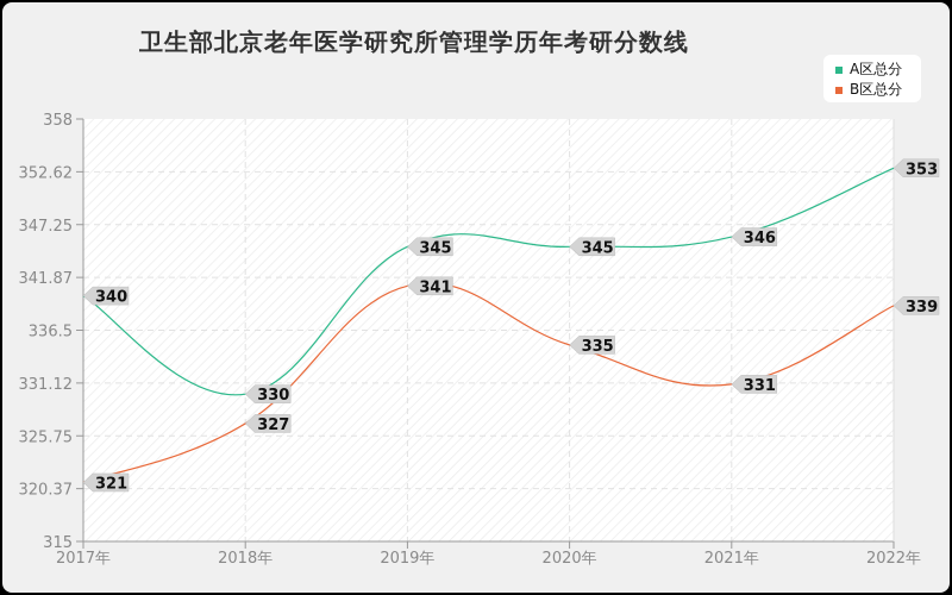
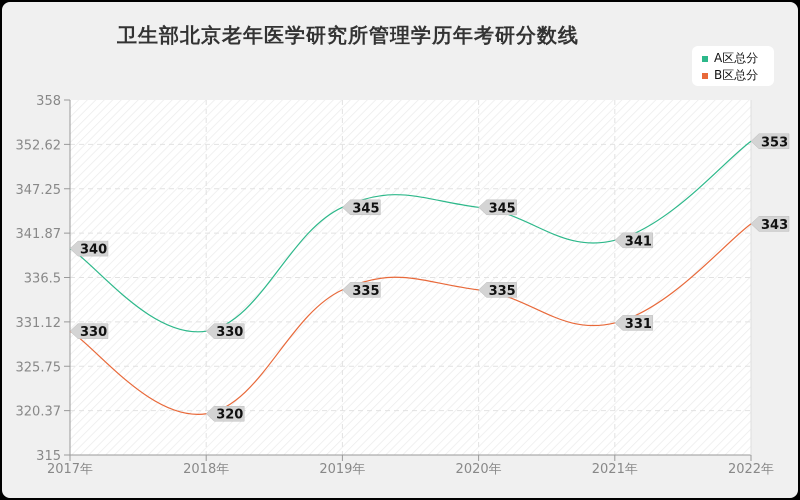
B区总分/2017年: 321 -> 330
B区总分/2018年: 327 -> 320
B区总分/2019年: 341 -> 335
A区总分/2021年: 346 -> 341
B区总分/2022年: 339 -> 343
